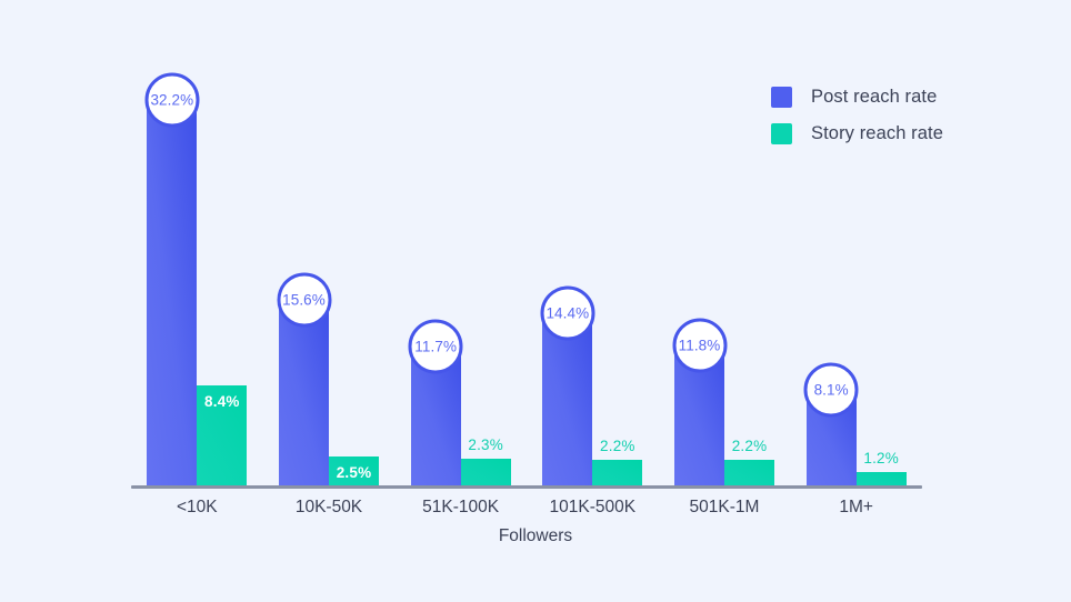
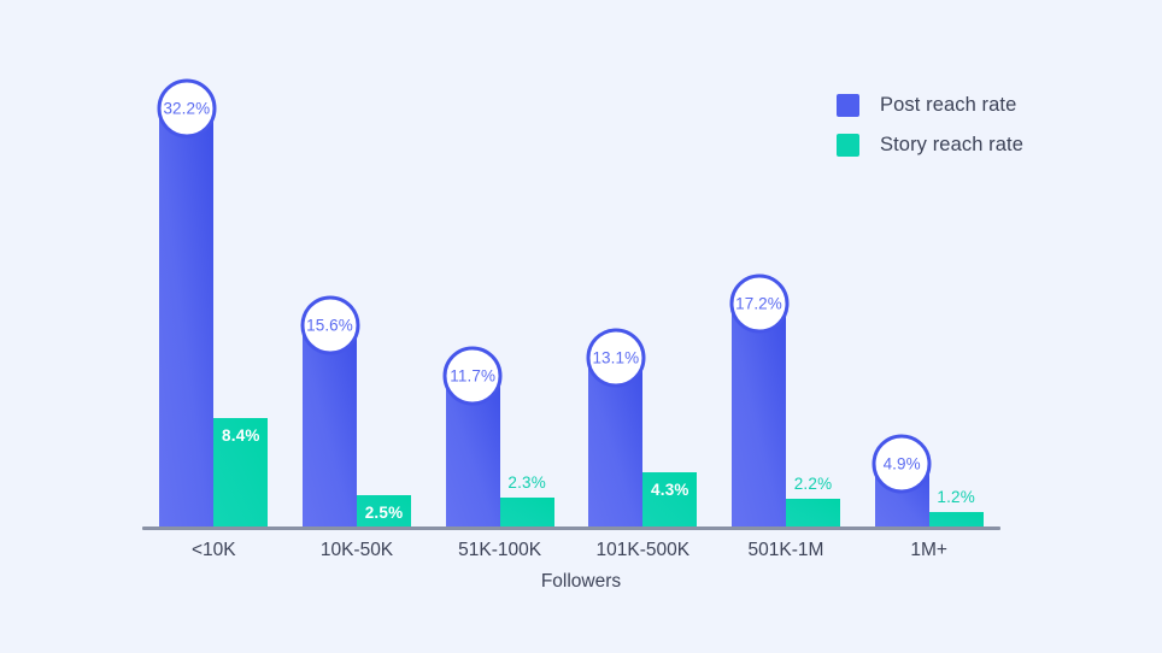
Post reach rate/101K-500K: 14.4% -> 13.1%
Story reach rate/101K-500K: 2.2% -> 4.3%
Post reach rate/501K-1M: 11.8% -> 17.2%
Post reach rate/1M+: 8.1% -> 4.9%
